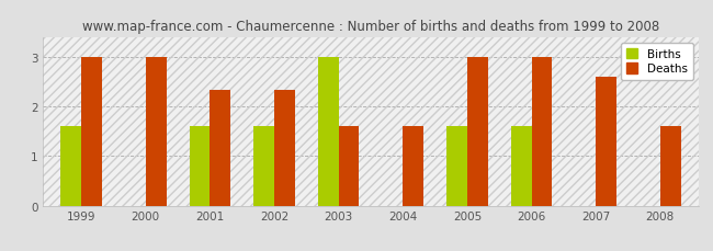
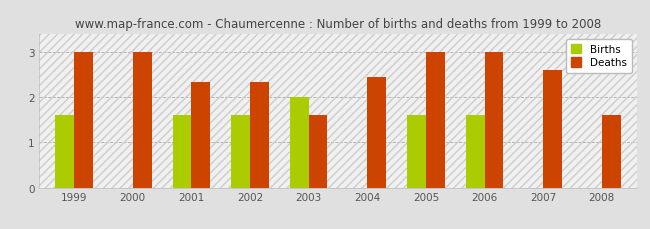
Births/2003: 3.0 -> 2.0
Deaths/2004: 1.60 -> 2.45
